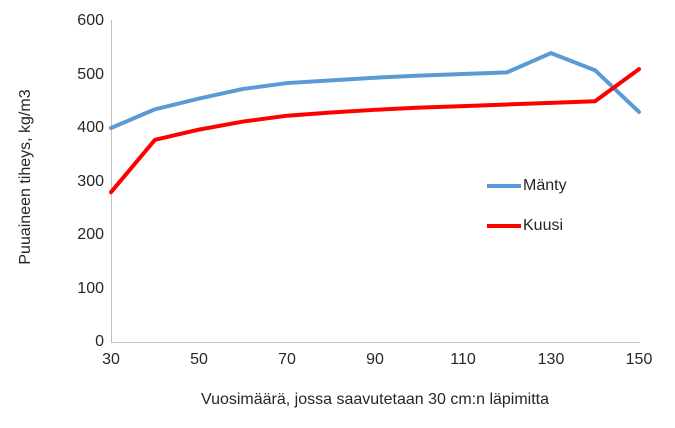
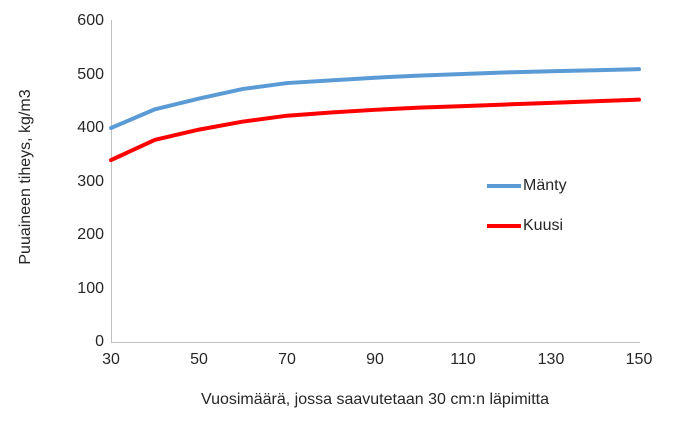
Kuusi/30: 280 -> 340
Mänty/130: 540 -> 510
Mänty/150: 430 -> 510
Kuusi/150: 510 -> 450
